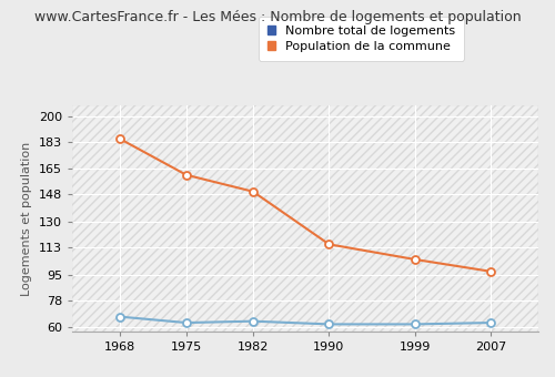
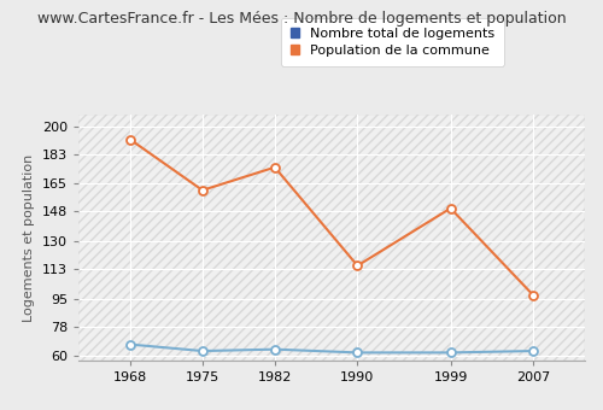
Population de la commune/1968: 185 -> 192
Population de la commune/1982: 150 -> 175
Population de la commune/1999: 105 -> 150
